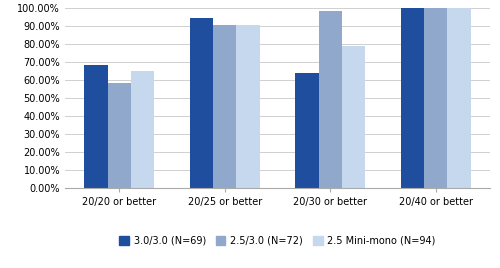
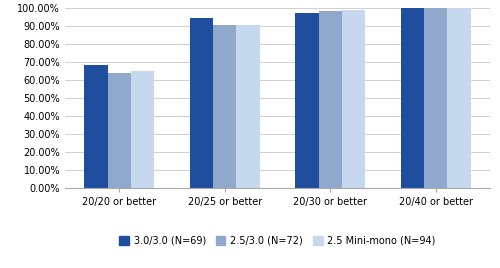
2.5/3.0 (N=72)/20/20 or better: 58% -> 64%
3.0/3.0 (N=69)/20/30 or better: 64% -> 97%
2.5 Mini-mono (N=94)/20/30 or better: 79% -> 99%
